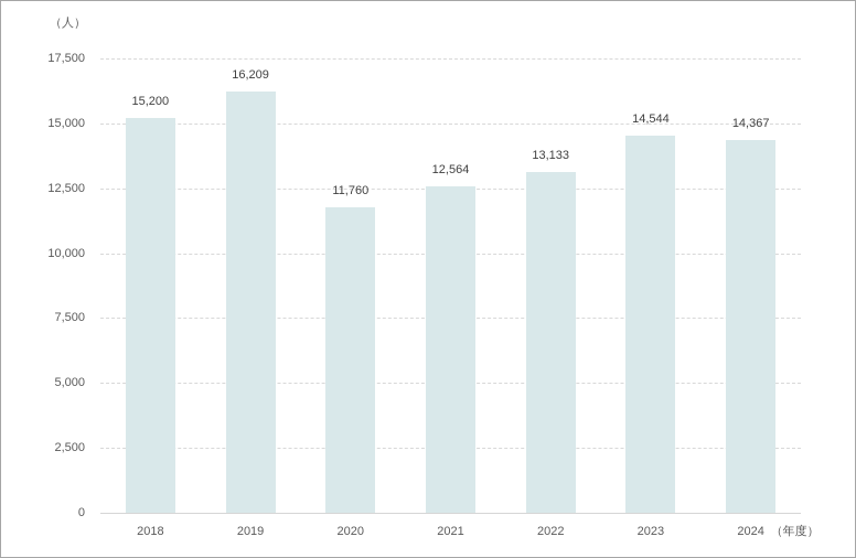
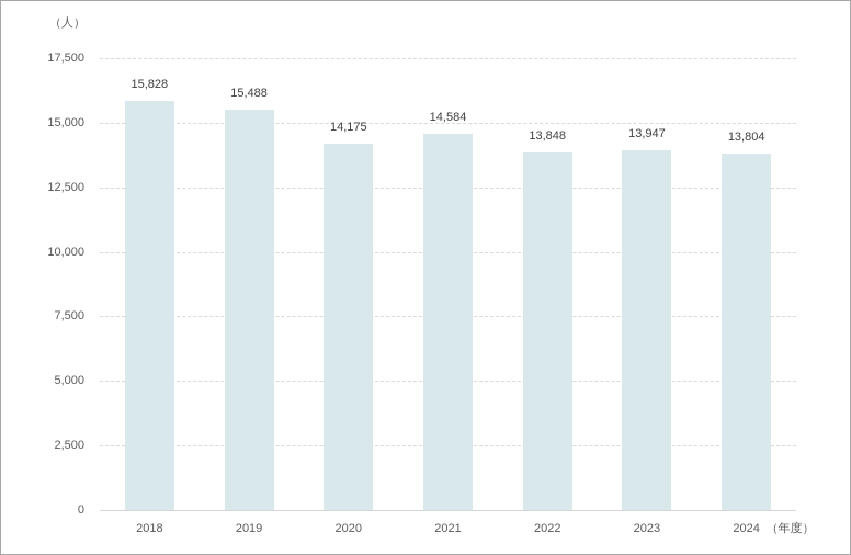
2018: 15,200 -> 15,828
2019: 16,209 -> 15,488
2020: 11,760 -> 14,175
2021: 12,564 -> 14,584
2022: 13,133 -> 13,848
2023: 14,544 -> 13,947
2024: 14,367 -> 13,804
